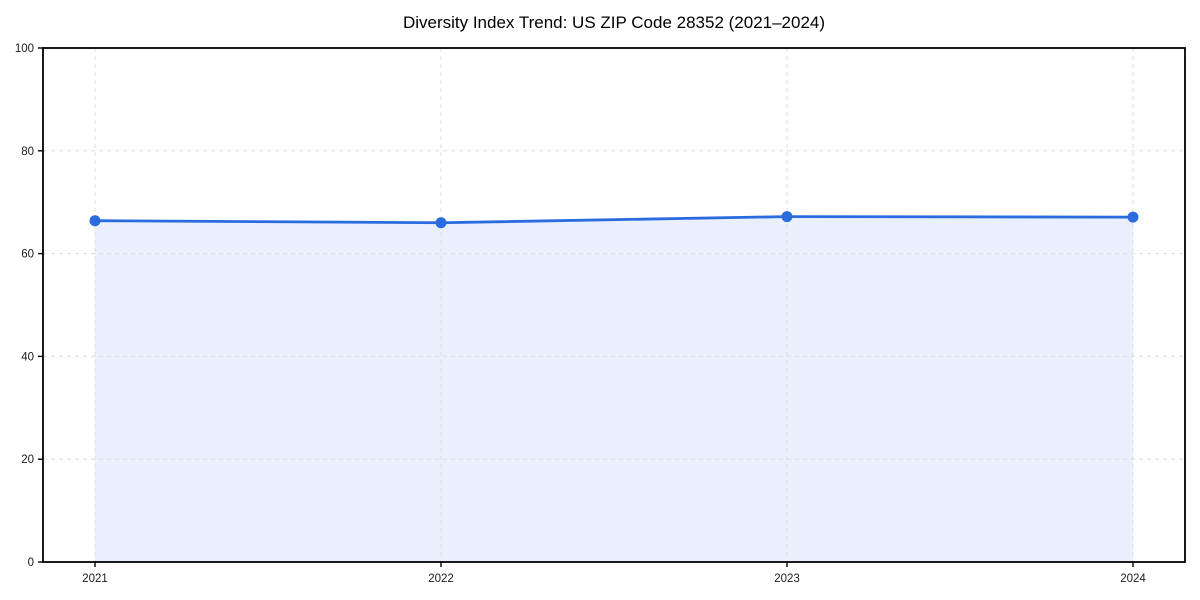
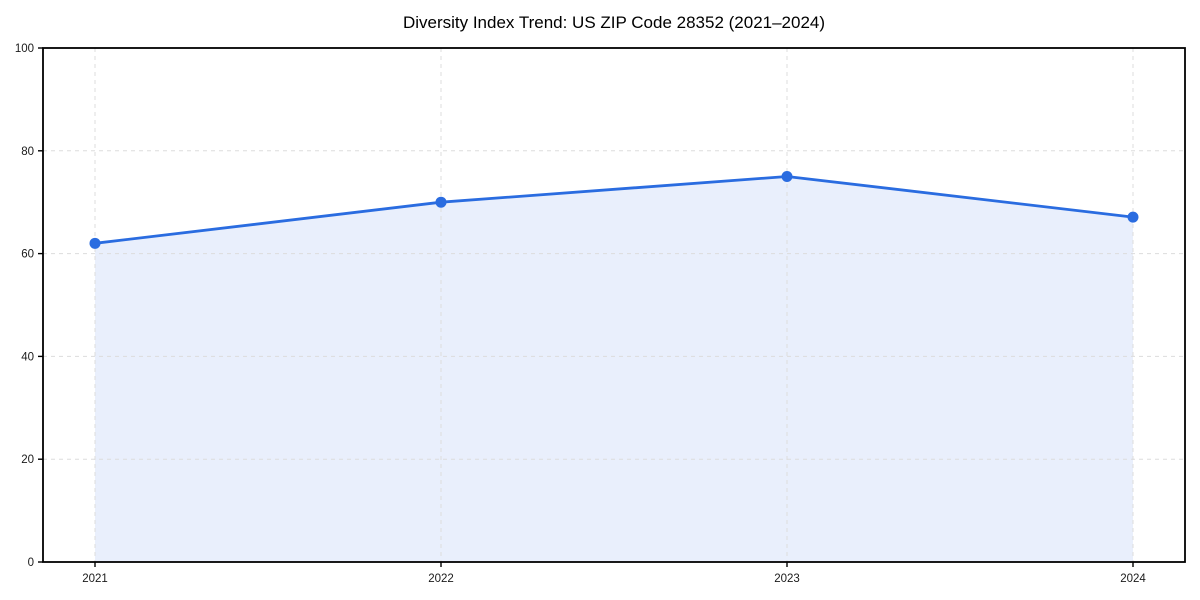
2021: 66 -> 62
2022: 66 -> 70
2023: 67 -> 75
